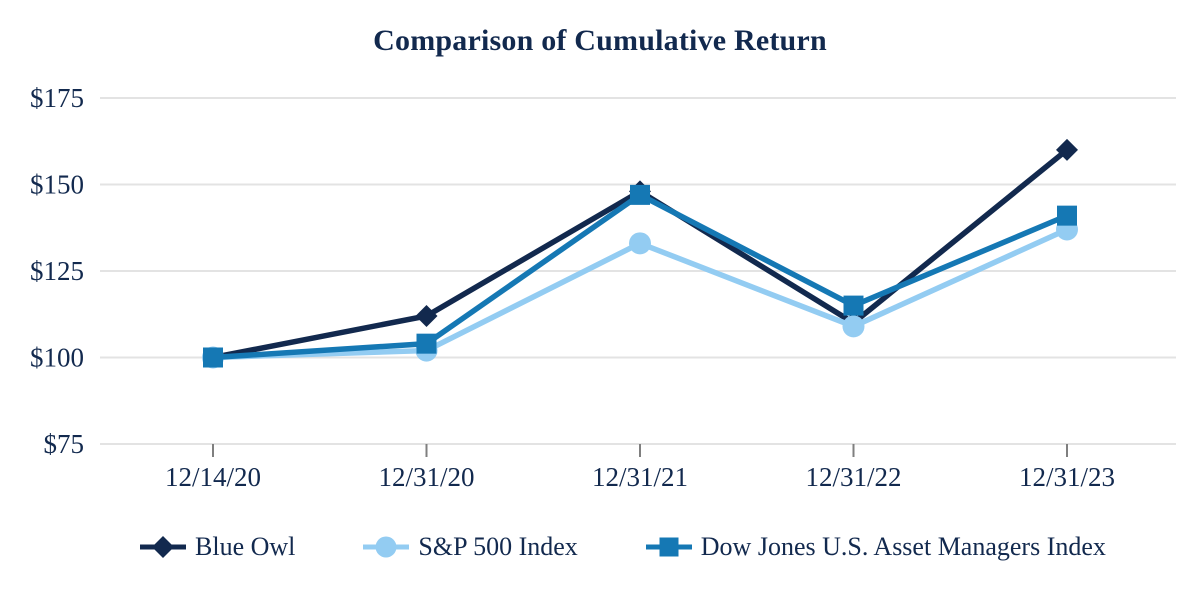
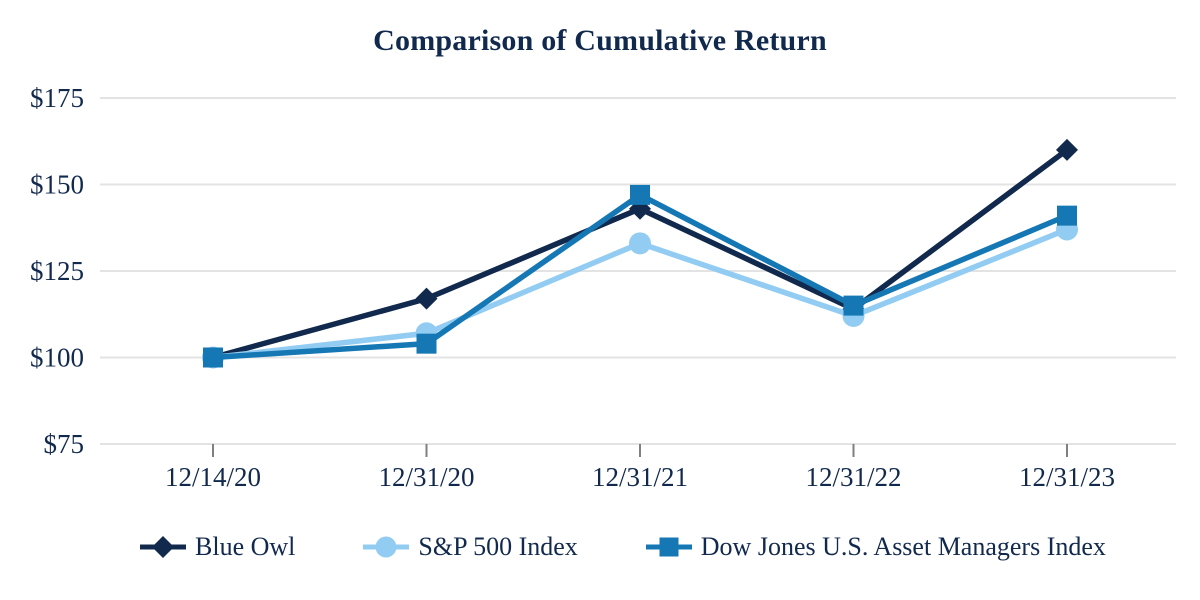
Blue Owl/12/31/20: $112 -> $117
S&P 500 Index/12/31/20: $102 -> $107
Blue Owl/12/31/21: $148 -> $143
Blue Owl/12/31/22: $110 -> $114
S&P 500 Index/12/31/22: $109 -> $112
